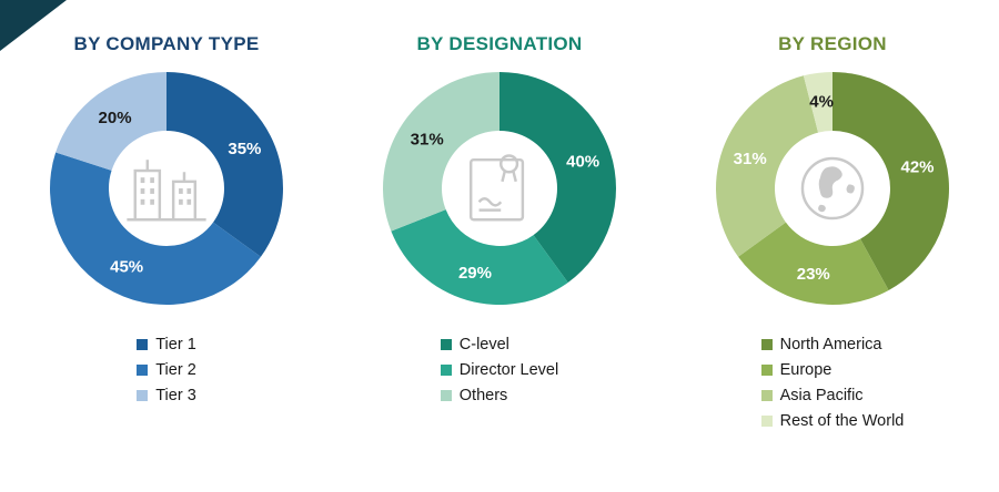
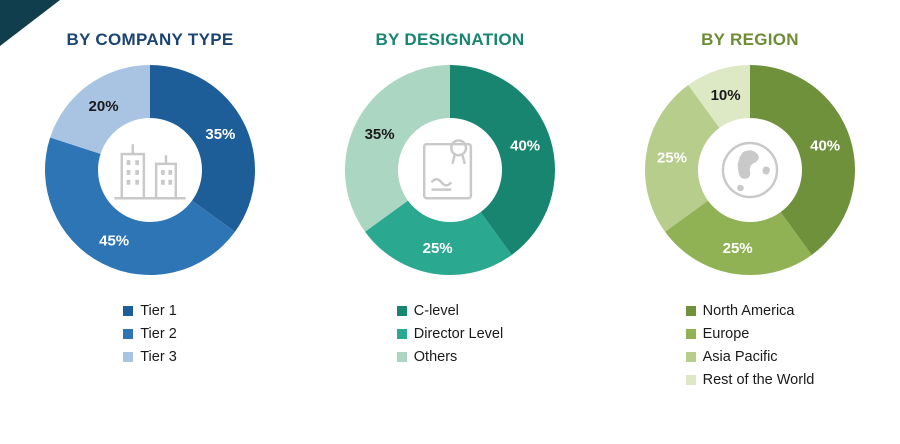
BY DESIGNATION/Director Level: 29% -> 25%
BY DESIGNATION/Others: 31% -> 35%
BY REGION/North America: 42% -> 40%
BY REGION/Europe: 23% -> 25%
BY REGION/Asia Pacific: 31% -> 25%
BY REGION/Rest of the World: 4% -> 10%
